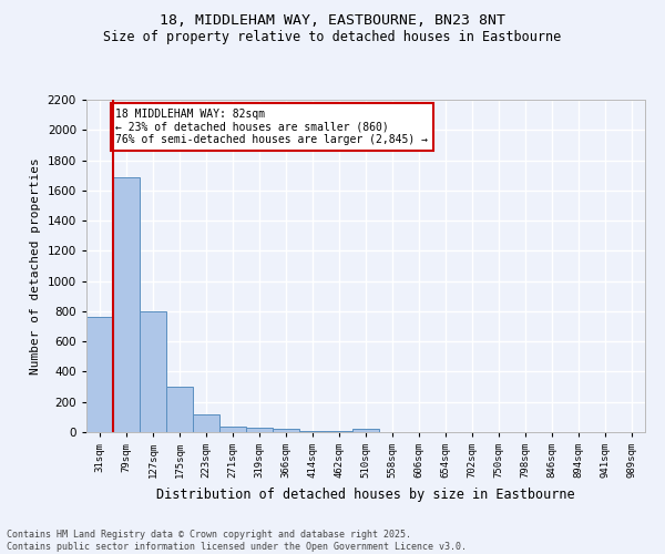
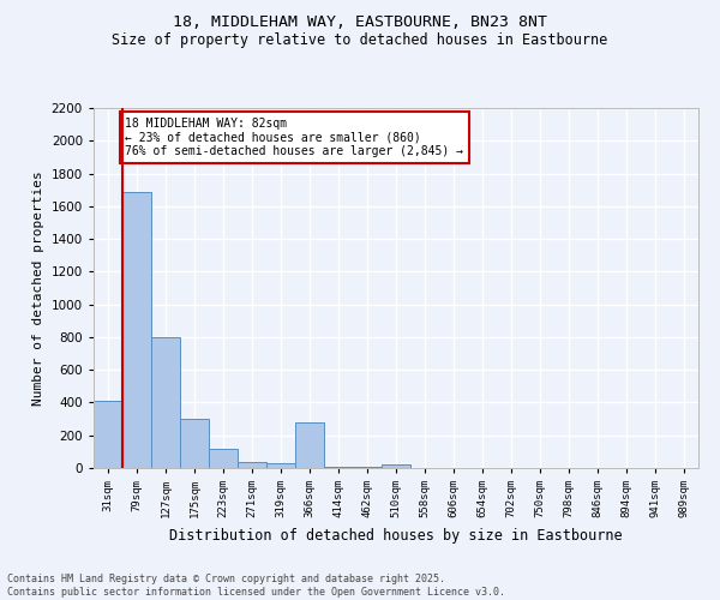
31sqm: 760 -> 410
366sqm: 20 -> 280
